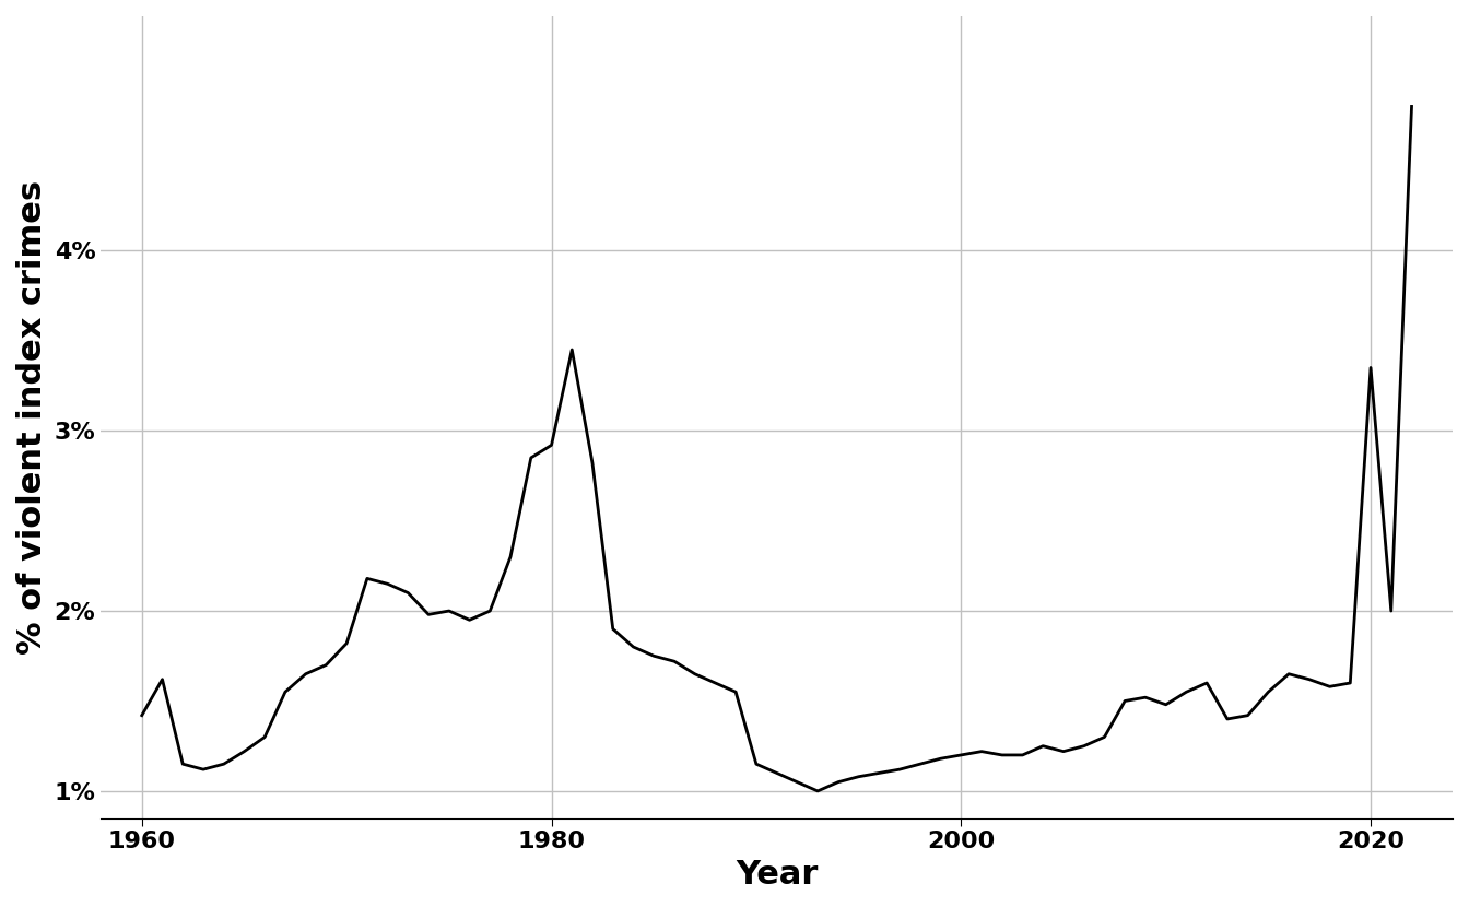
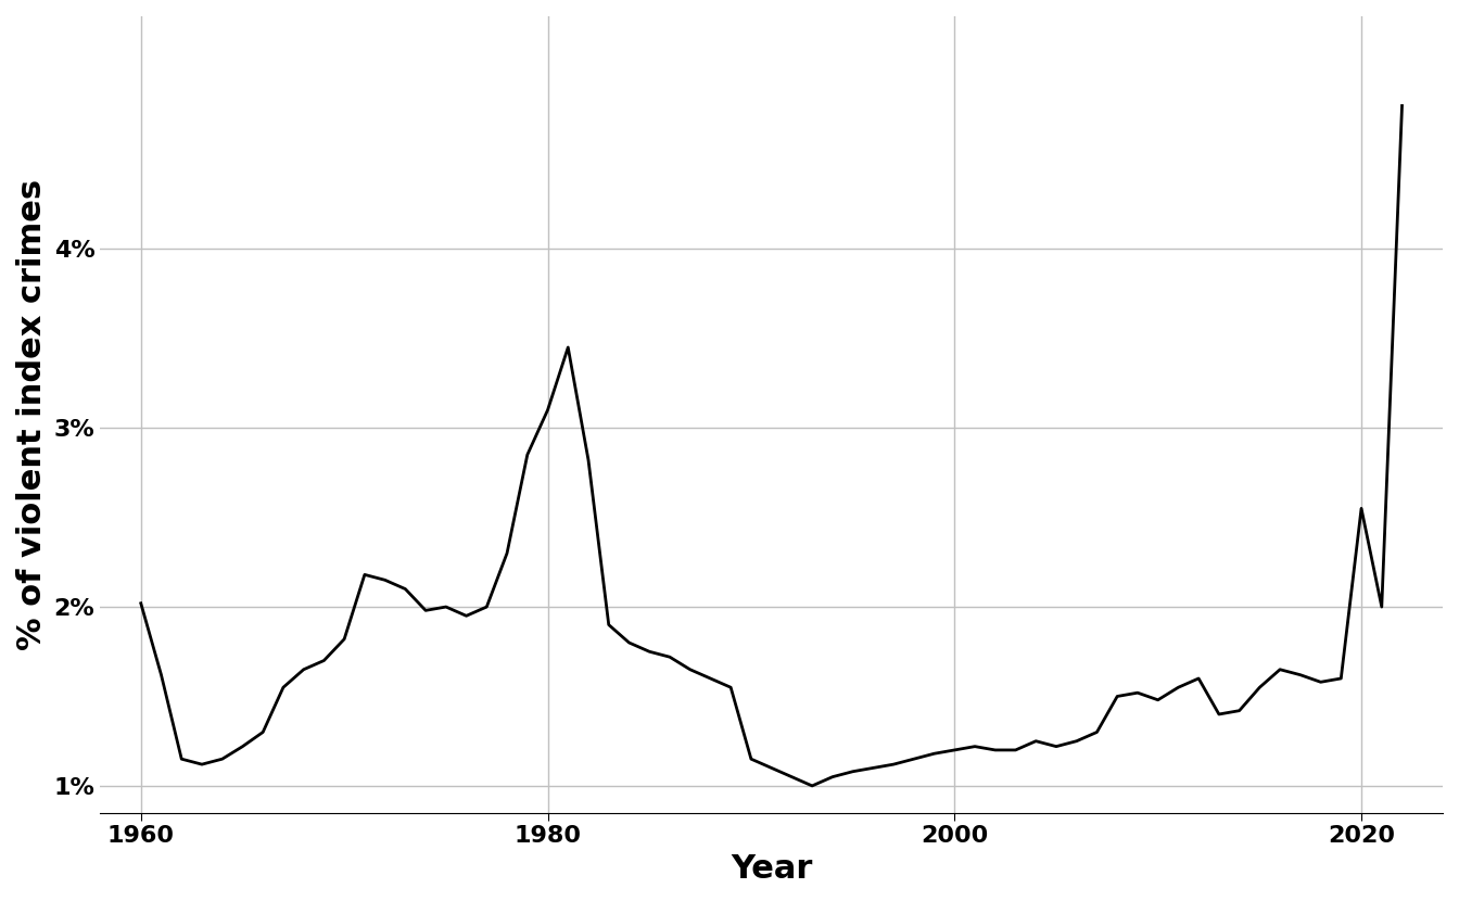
1960: 1.42% -> 2.02%
1980: 2.92% -> 3.10%
2020: 3.35% -> 2.55%
